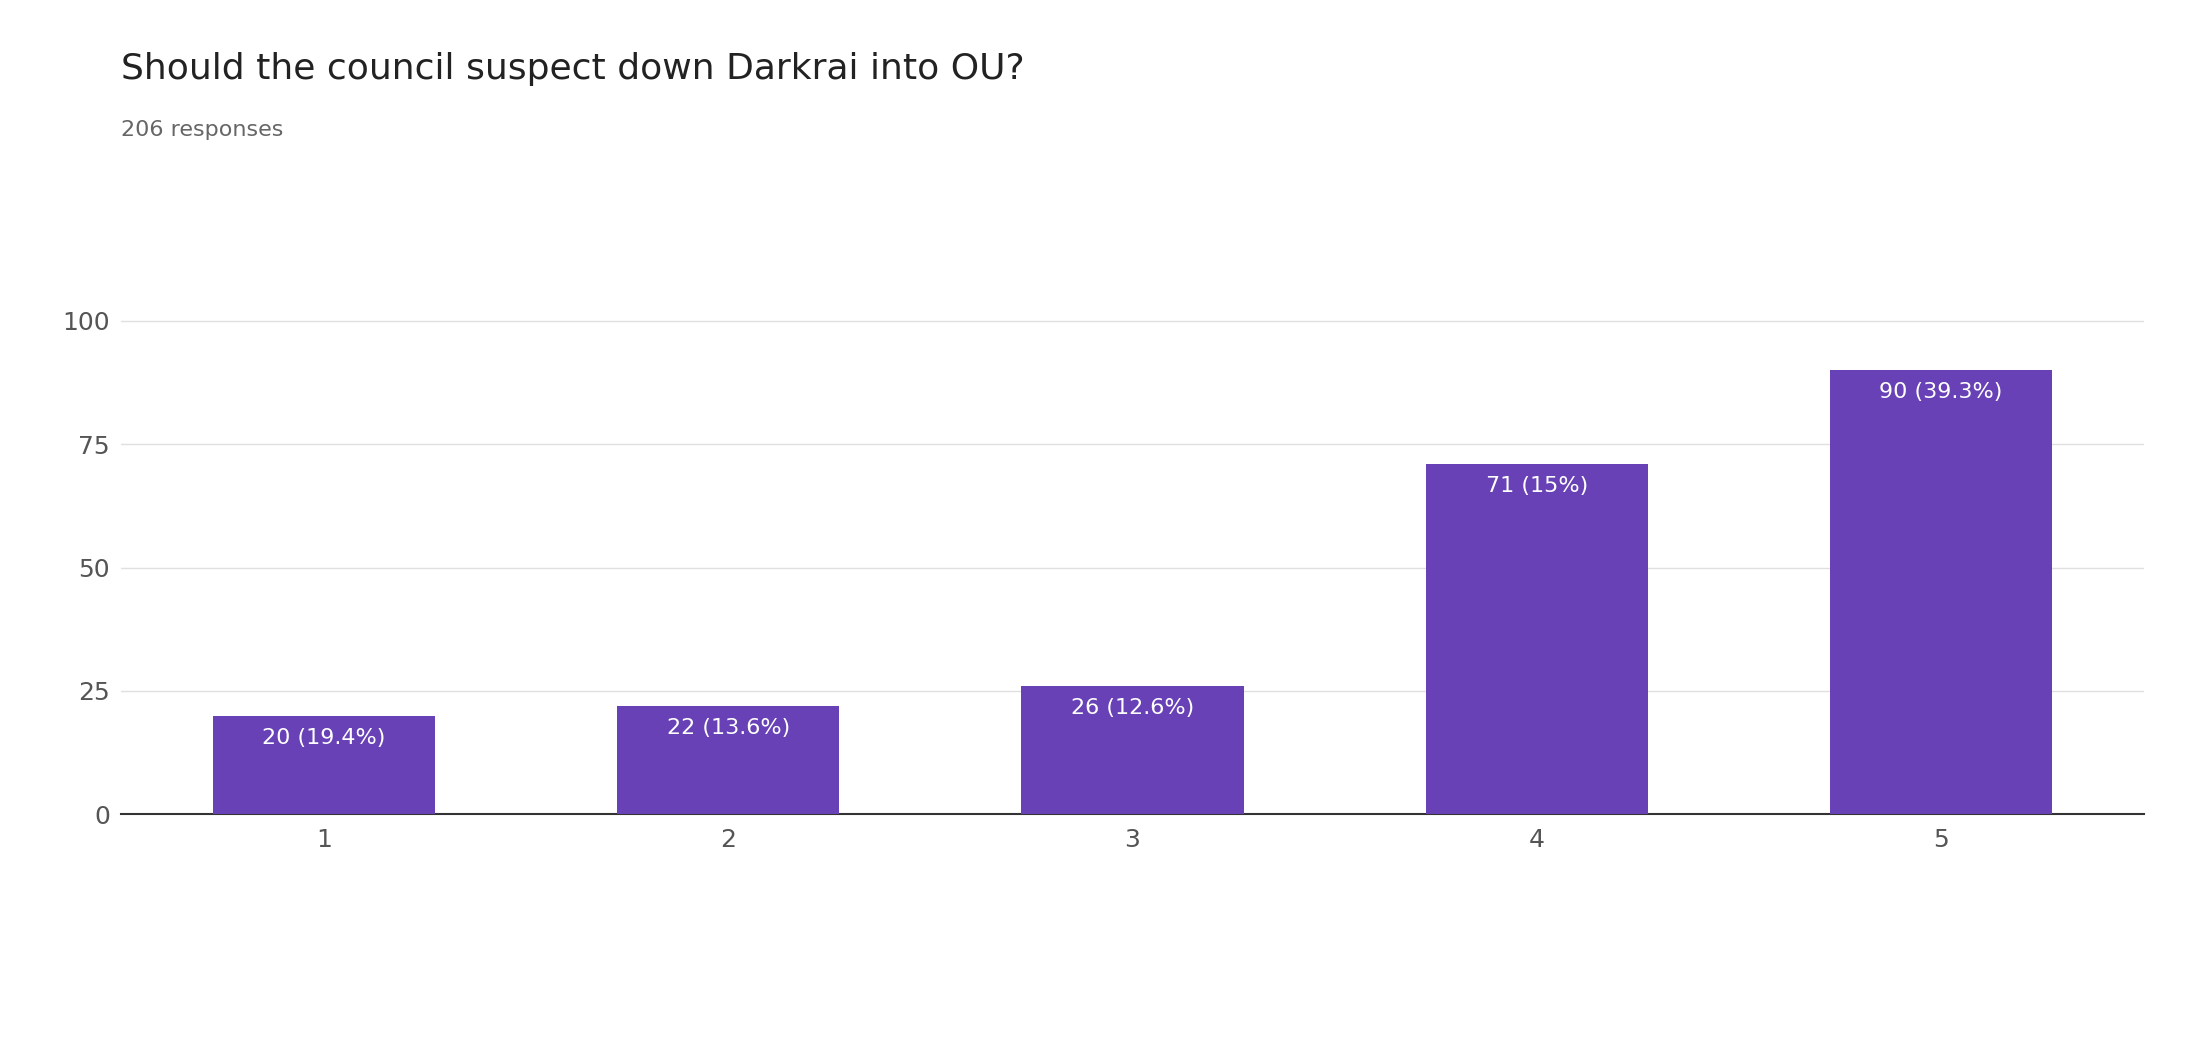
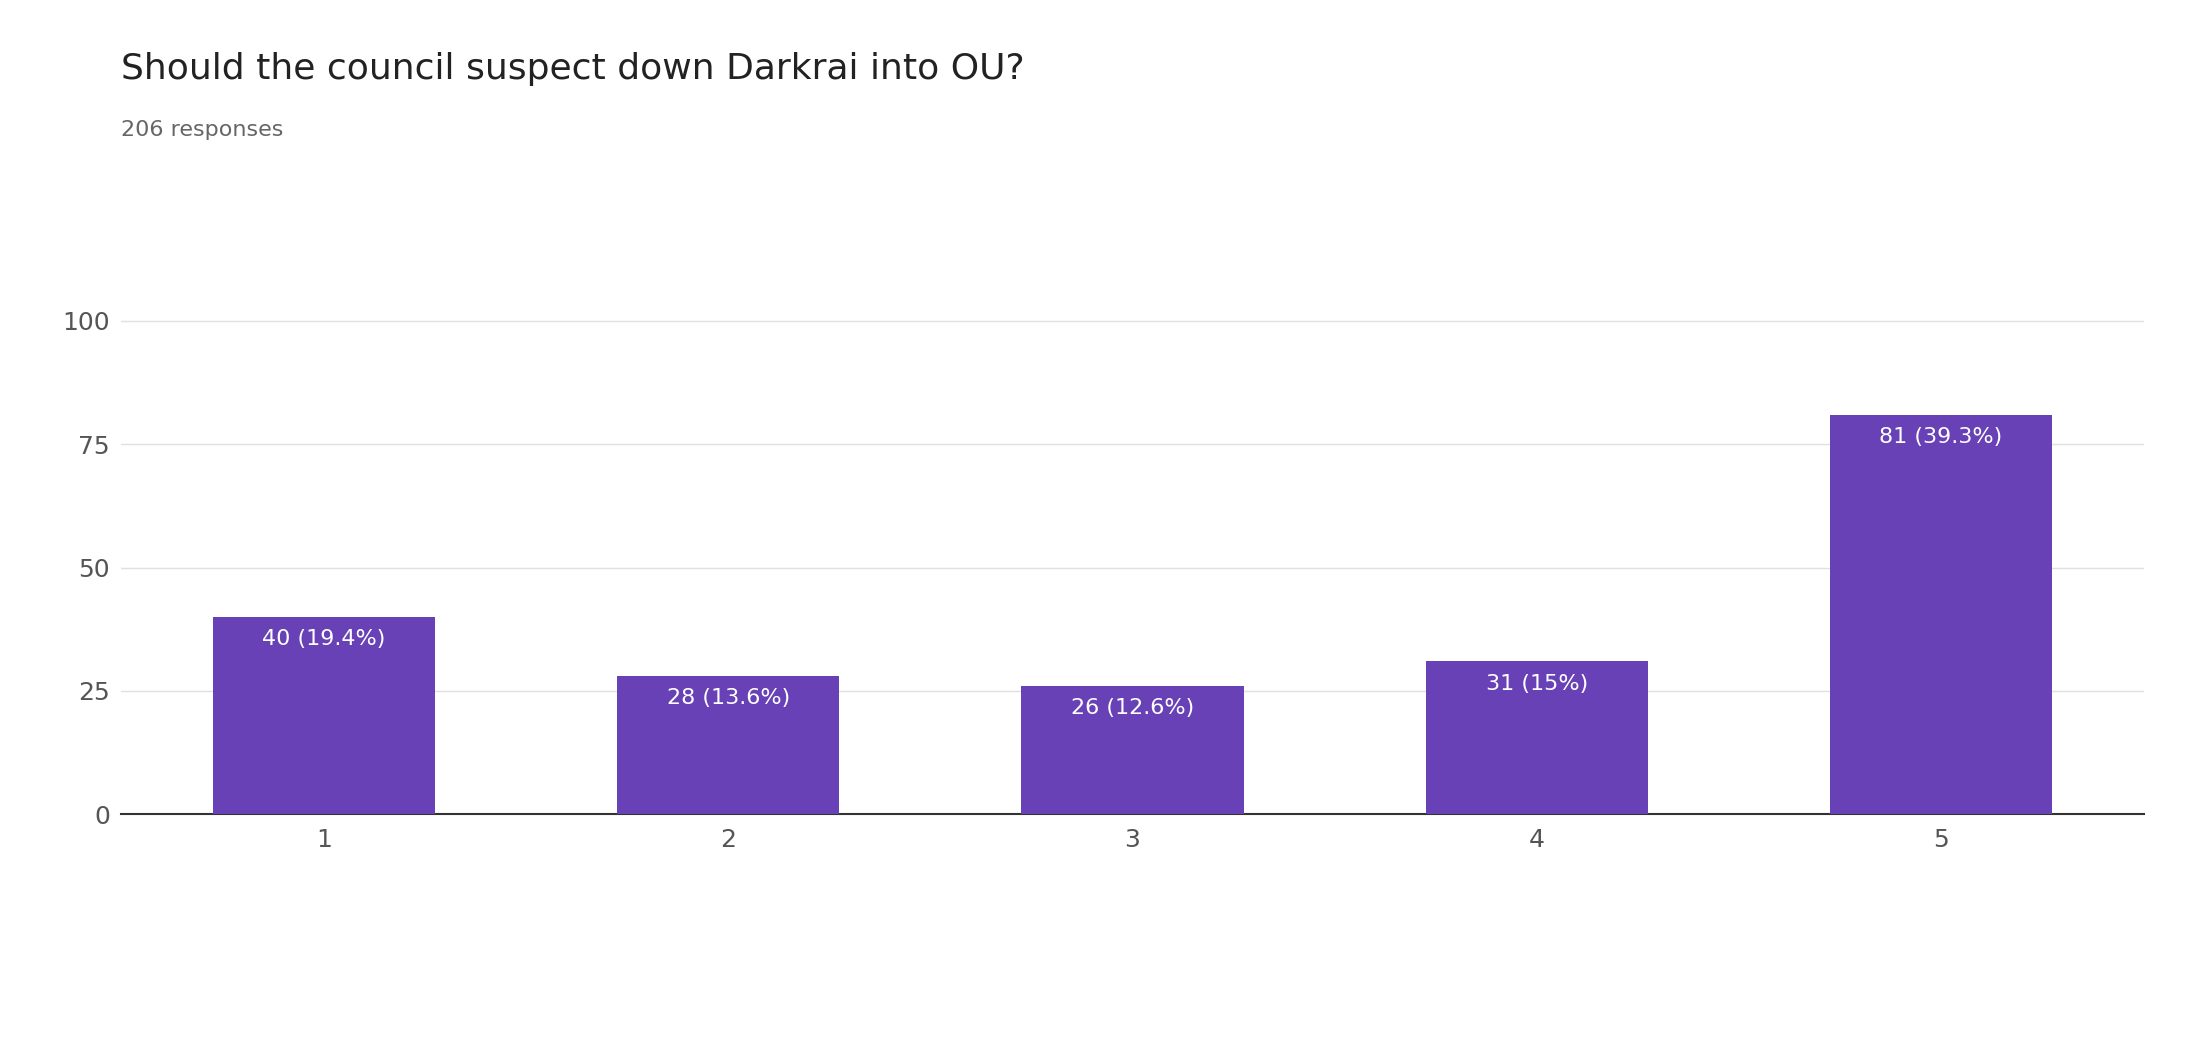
1: 20 -> 40
2: 22 -> 28
4: 71 -> 31
5: 90 -> 81
